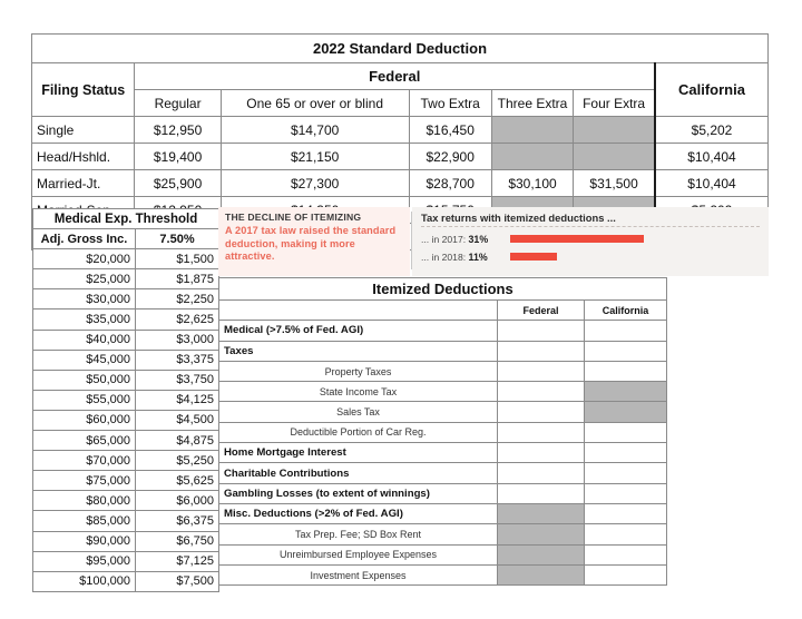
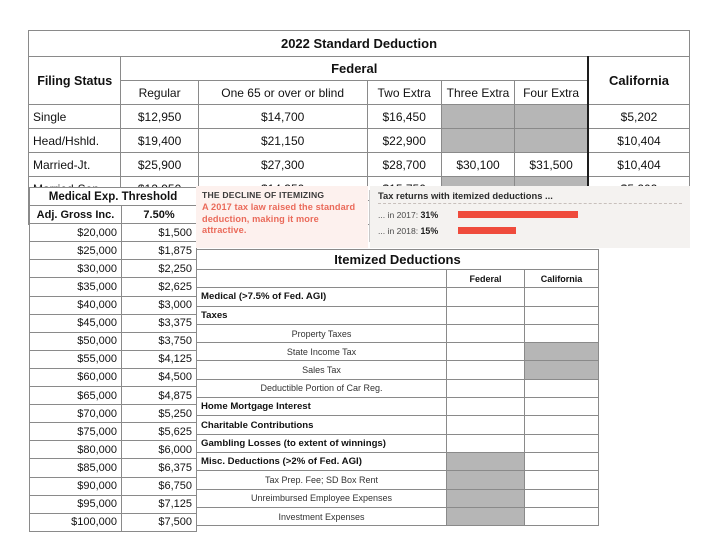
... in 2018:: 11% -> 15%
